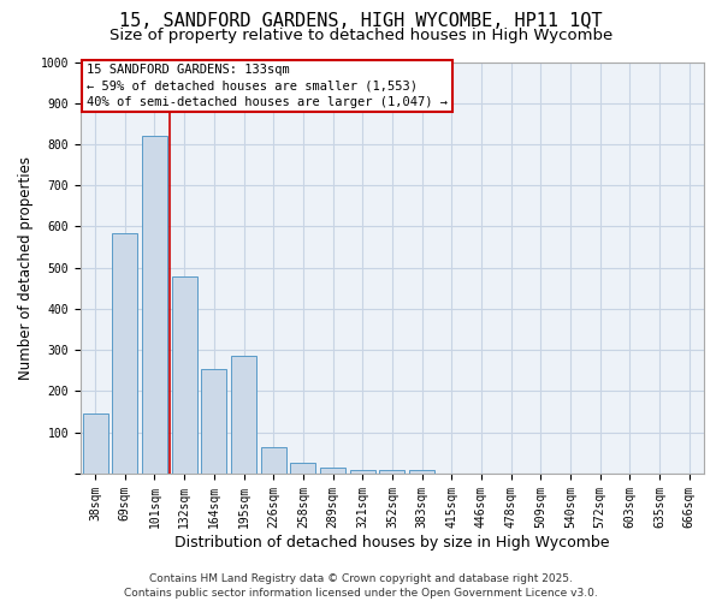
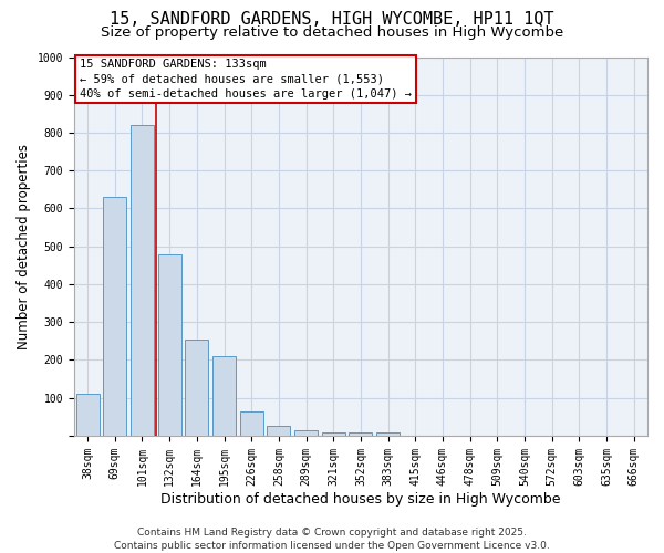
38sqm: 145 -> 110
69sqm: 585 -> 630
195sqm: 285 -> 210
